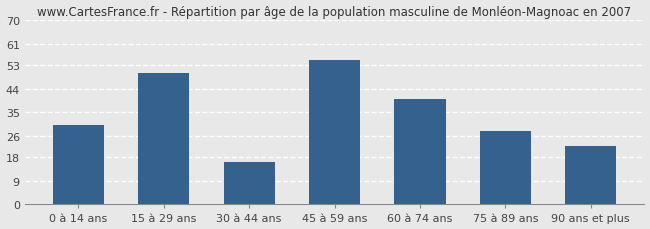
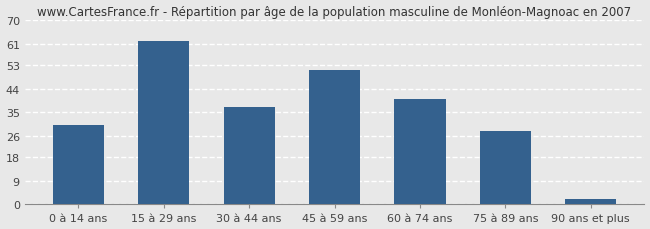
15 à 29 ans: 50 -> 62
30 à 44 ans: 16 -> 37
45 à 59 ans: 55 -> 51
90 ans et plus: 22 -> 2
